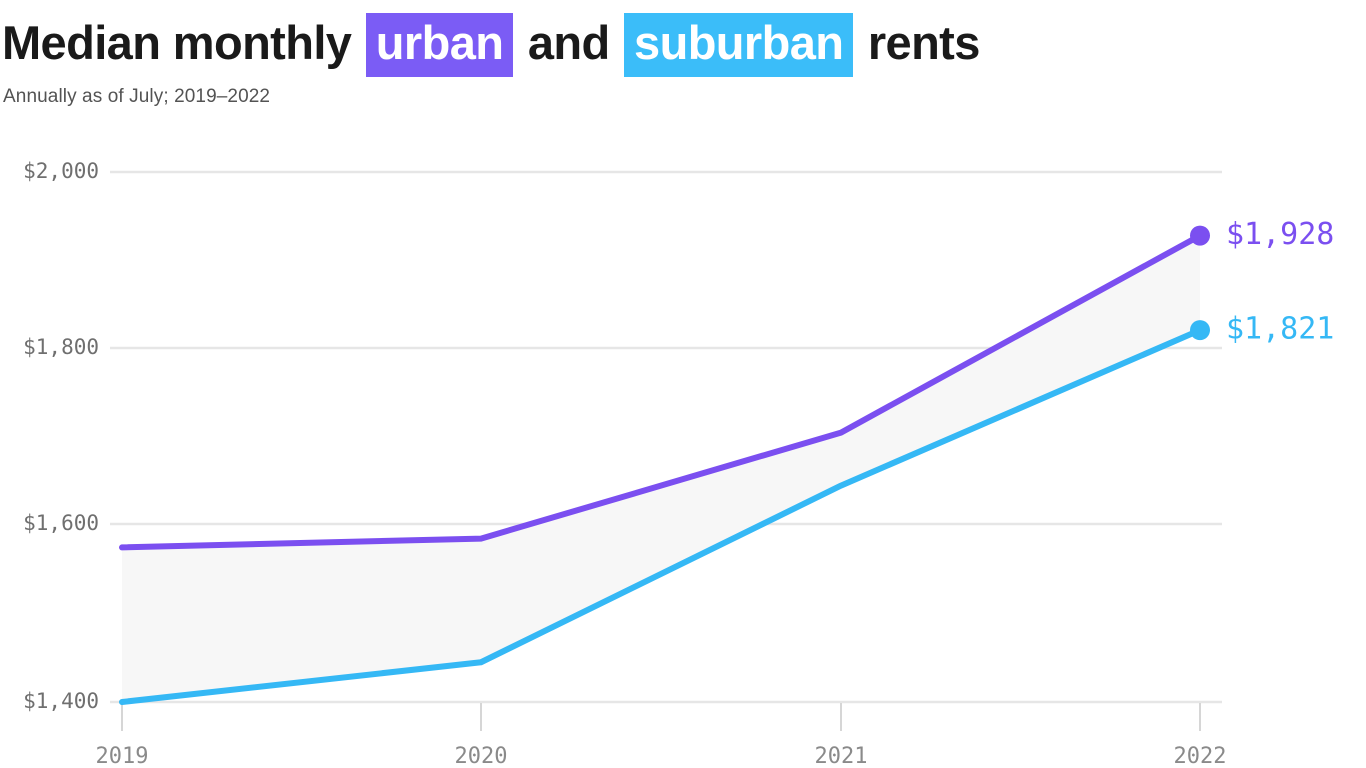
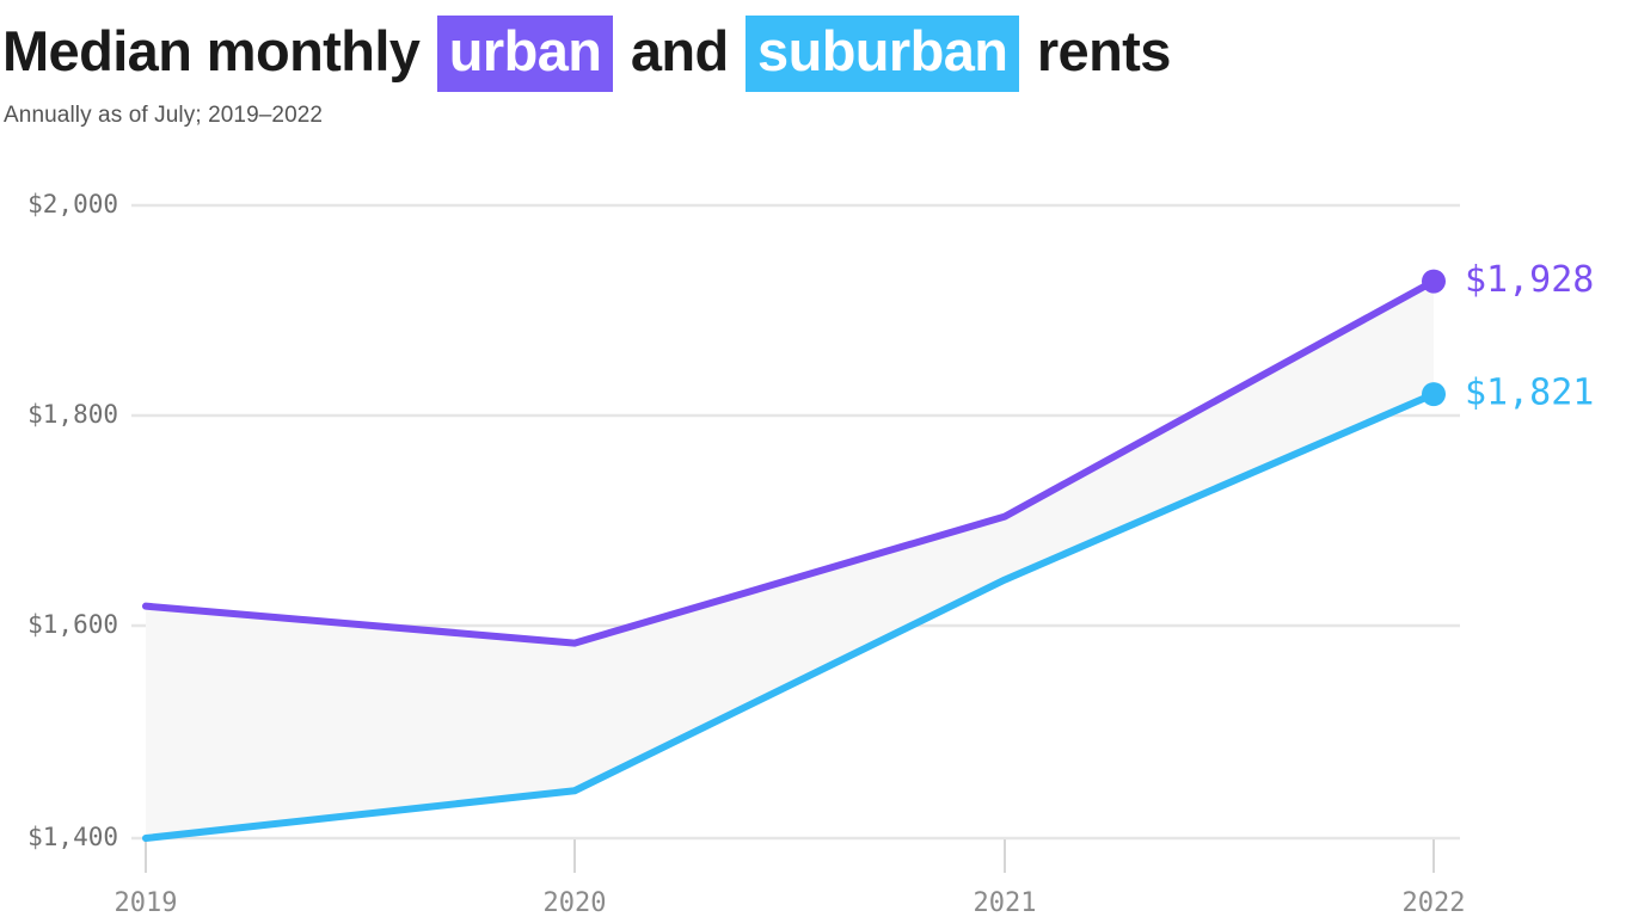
urban/2019: $1580 -> $1620
